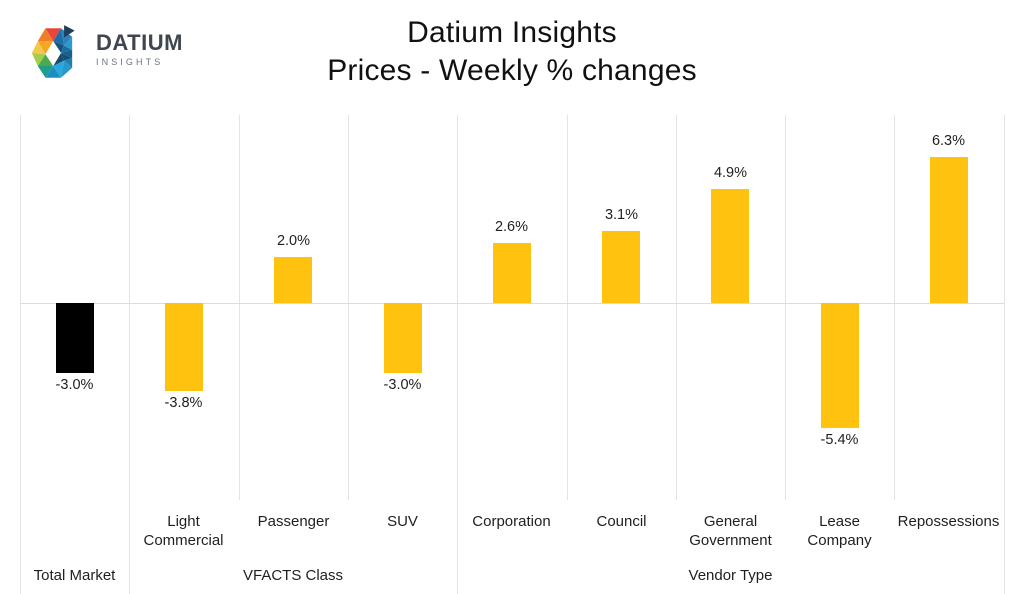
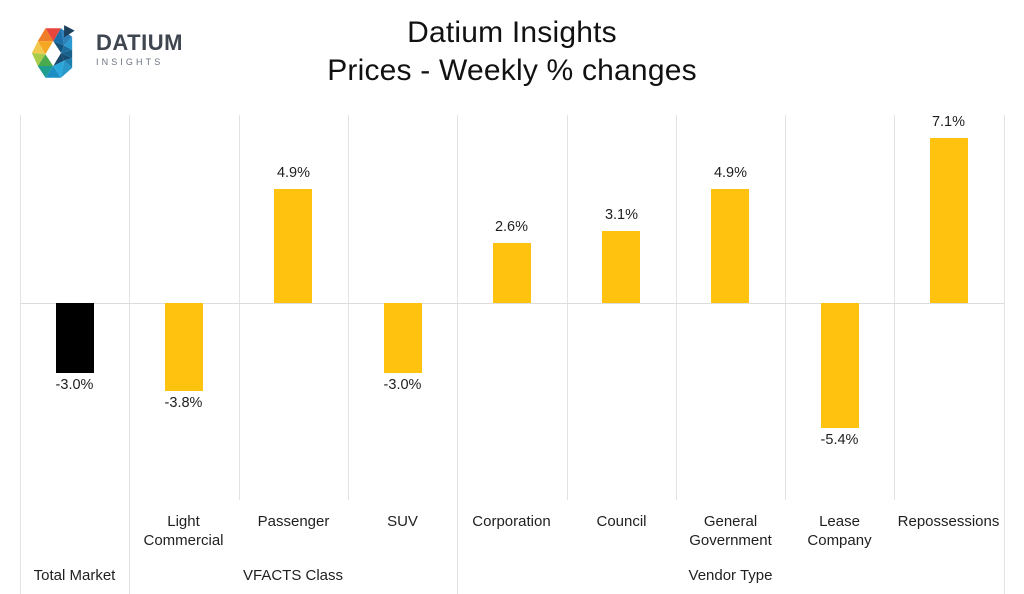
Passenger: 2.0% -> 4.9%
Repossessions: 6.3% -> 7.1%
